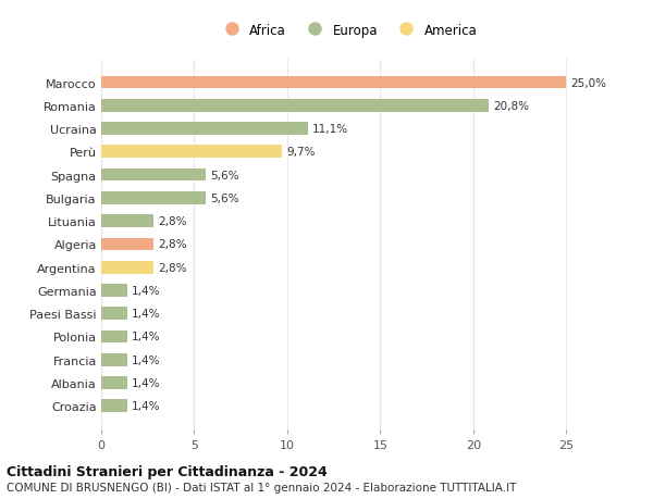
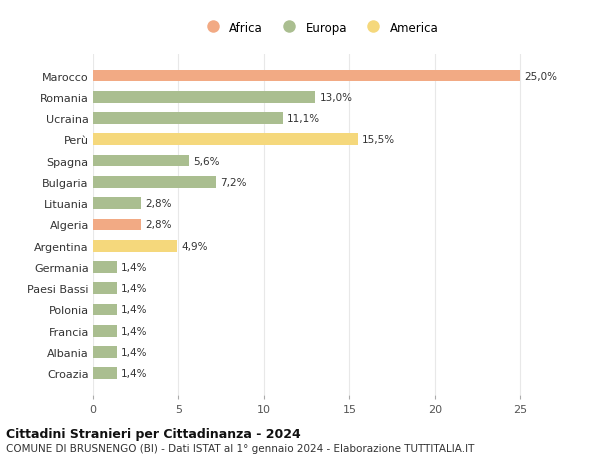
Romania: 20,8% -> 13,0%
Perù: 9,7% -> 15,5%
Bulgaria: 5,6% -> 7,2%
Argentina: 2,8% -> 4,9%
